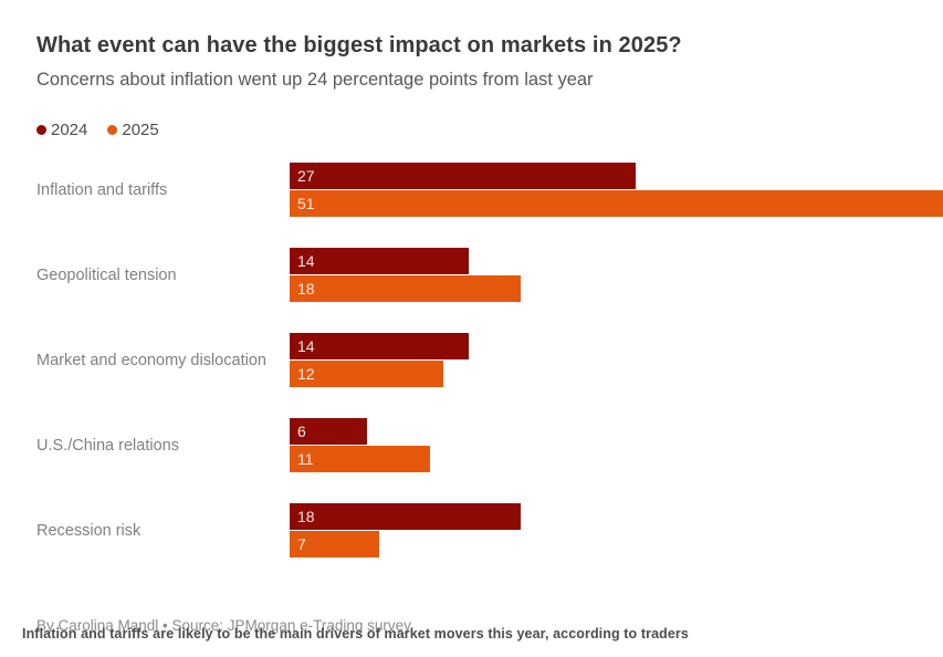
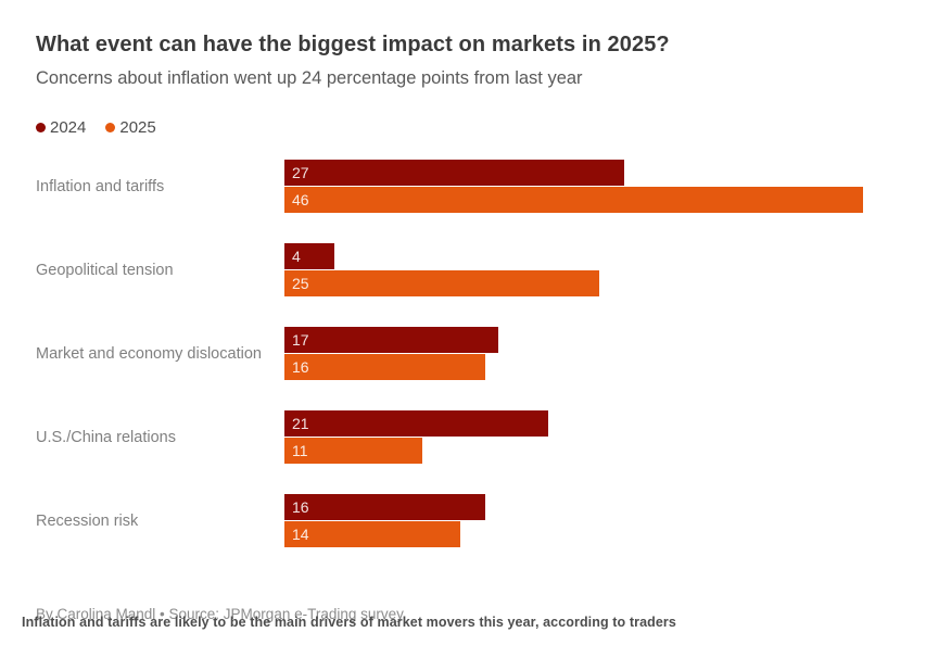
2025/Inflation and tariffs: 51 -> 46
2024/Geopolitical tension: 14 -> 4
2025/Geopolitical tension: 18 -> 25
2024/Market and economy dislocation: 14 -> 17
2025/Market and economy dislocation: 12 -> 16
2024/U.S./China relations: 6 -> 21
2024/Recession risk: 18 -> 16
2025/Recession risk: 7 -> 14
